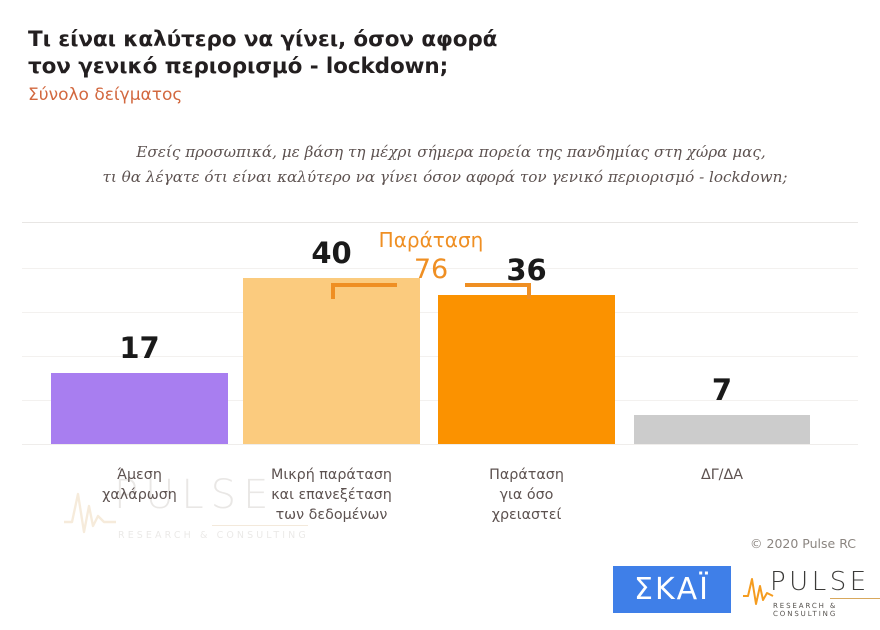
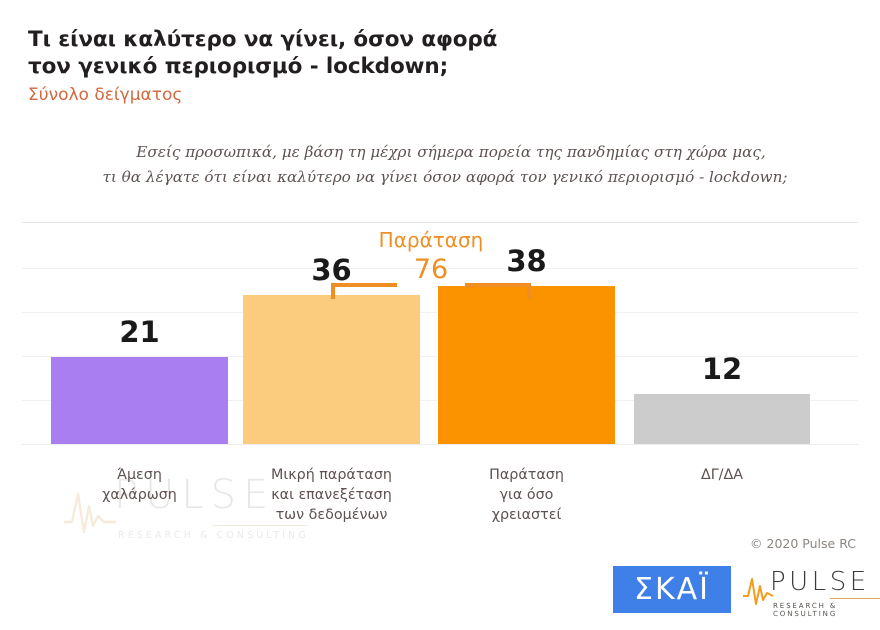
Άμεση χαλάρωση: 17 -> 21
Μικρή παράταση και επανεξέταση των δεδομένων: 40 -> 36
Παράταση για όσο χρειαστεί: 36 -> 38
ΔΓ/ΔΑ: 7 -> 12
